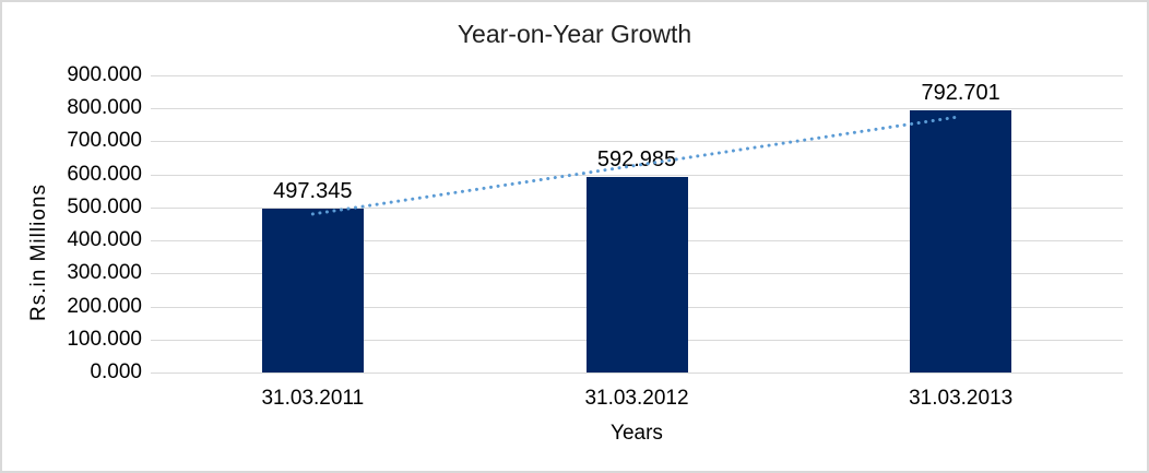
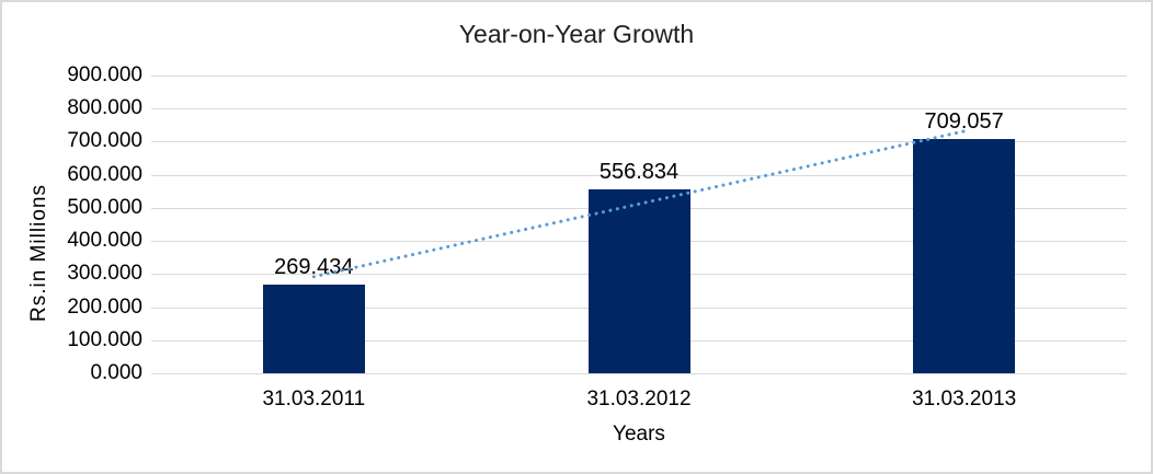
31.03.2011: 497.345 -> 269.434
31.03.2012: 592.985 -> 556.834
31.03.2013: 792.701 -> 709.057
